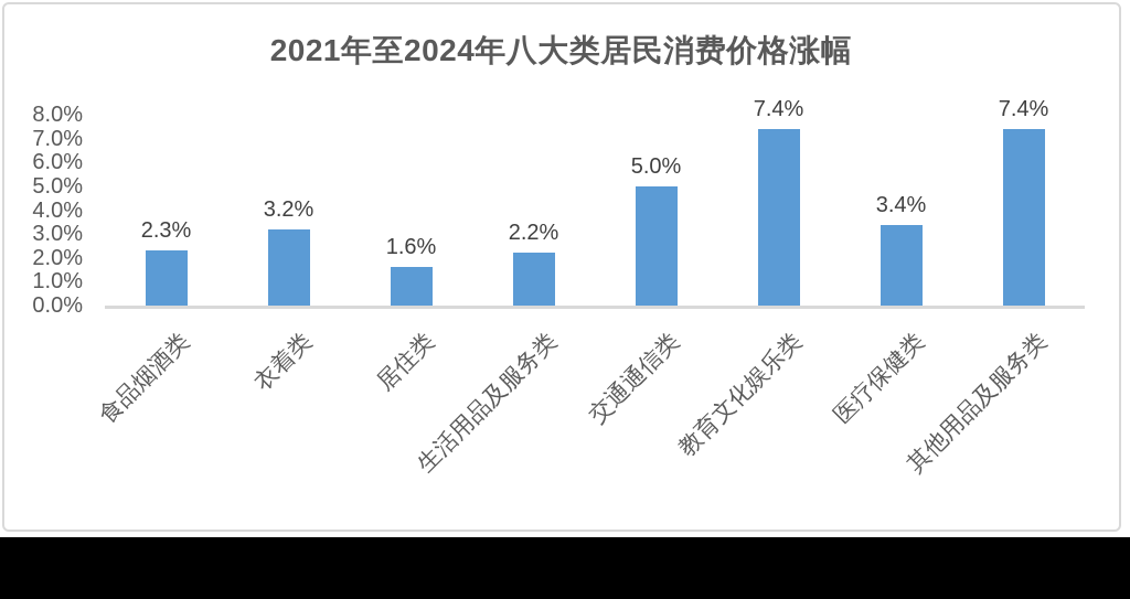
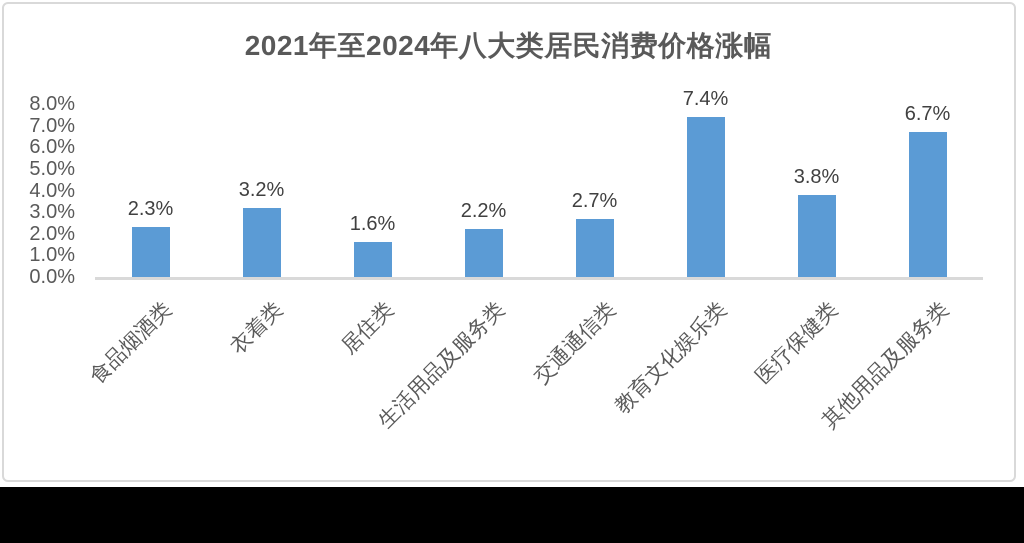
交通通信类: 5.0% -> 2.7%
医疗保健类: 3.4% -> 3.8%
其他用品及服务类: 7.4% -> 6.7%
